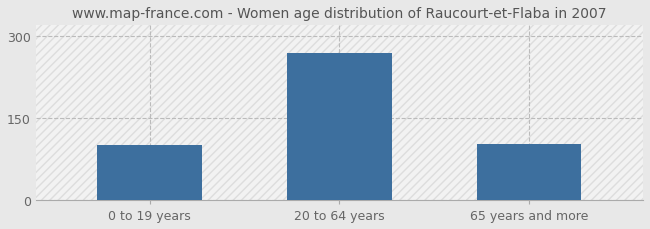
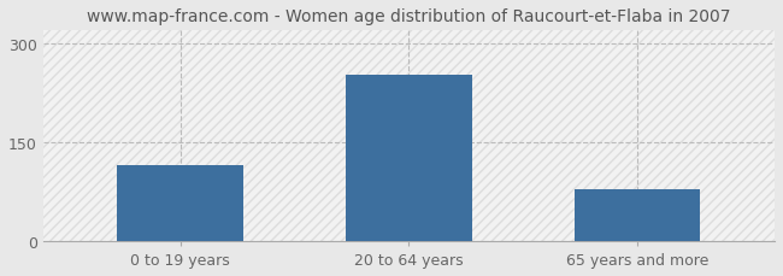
0 to 19 years: 100 -> 116
20 to 64 years: 270 -> 252
65 years and more: 102 -> 78
